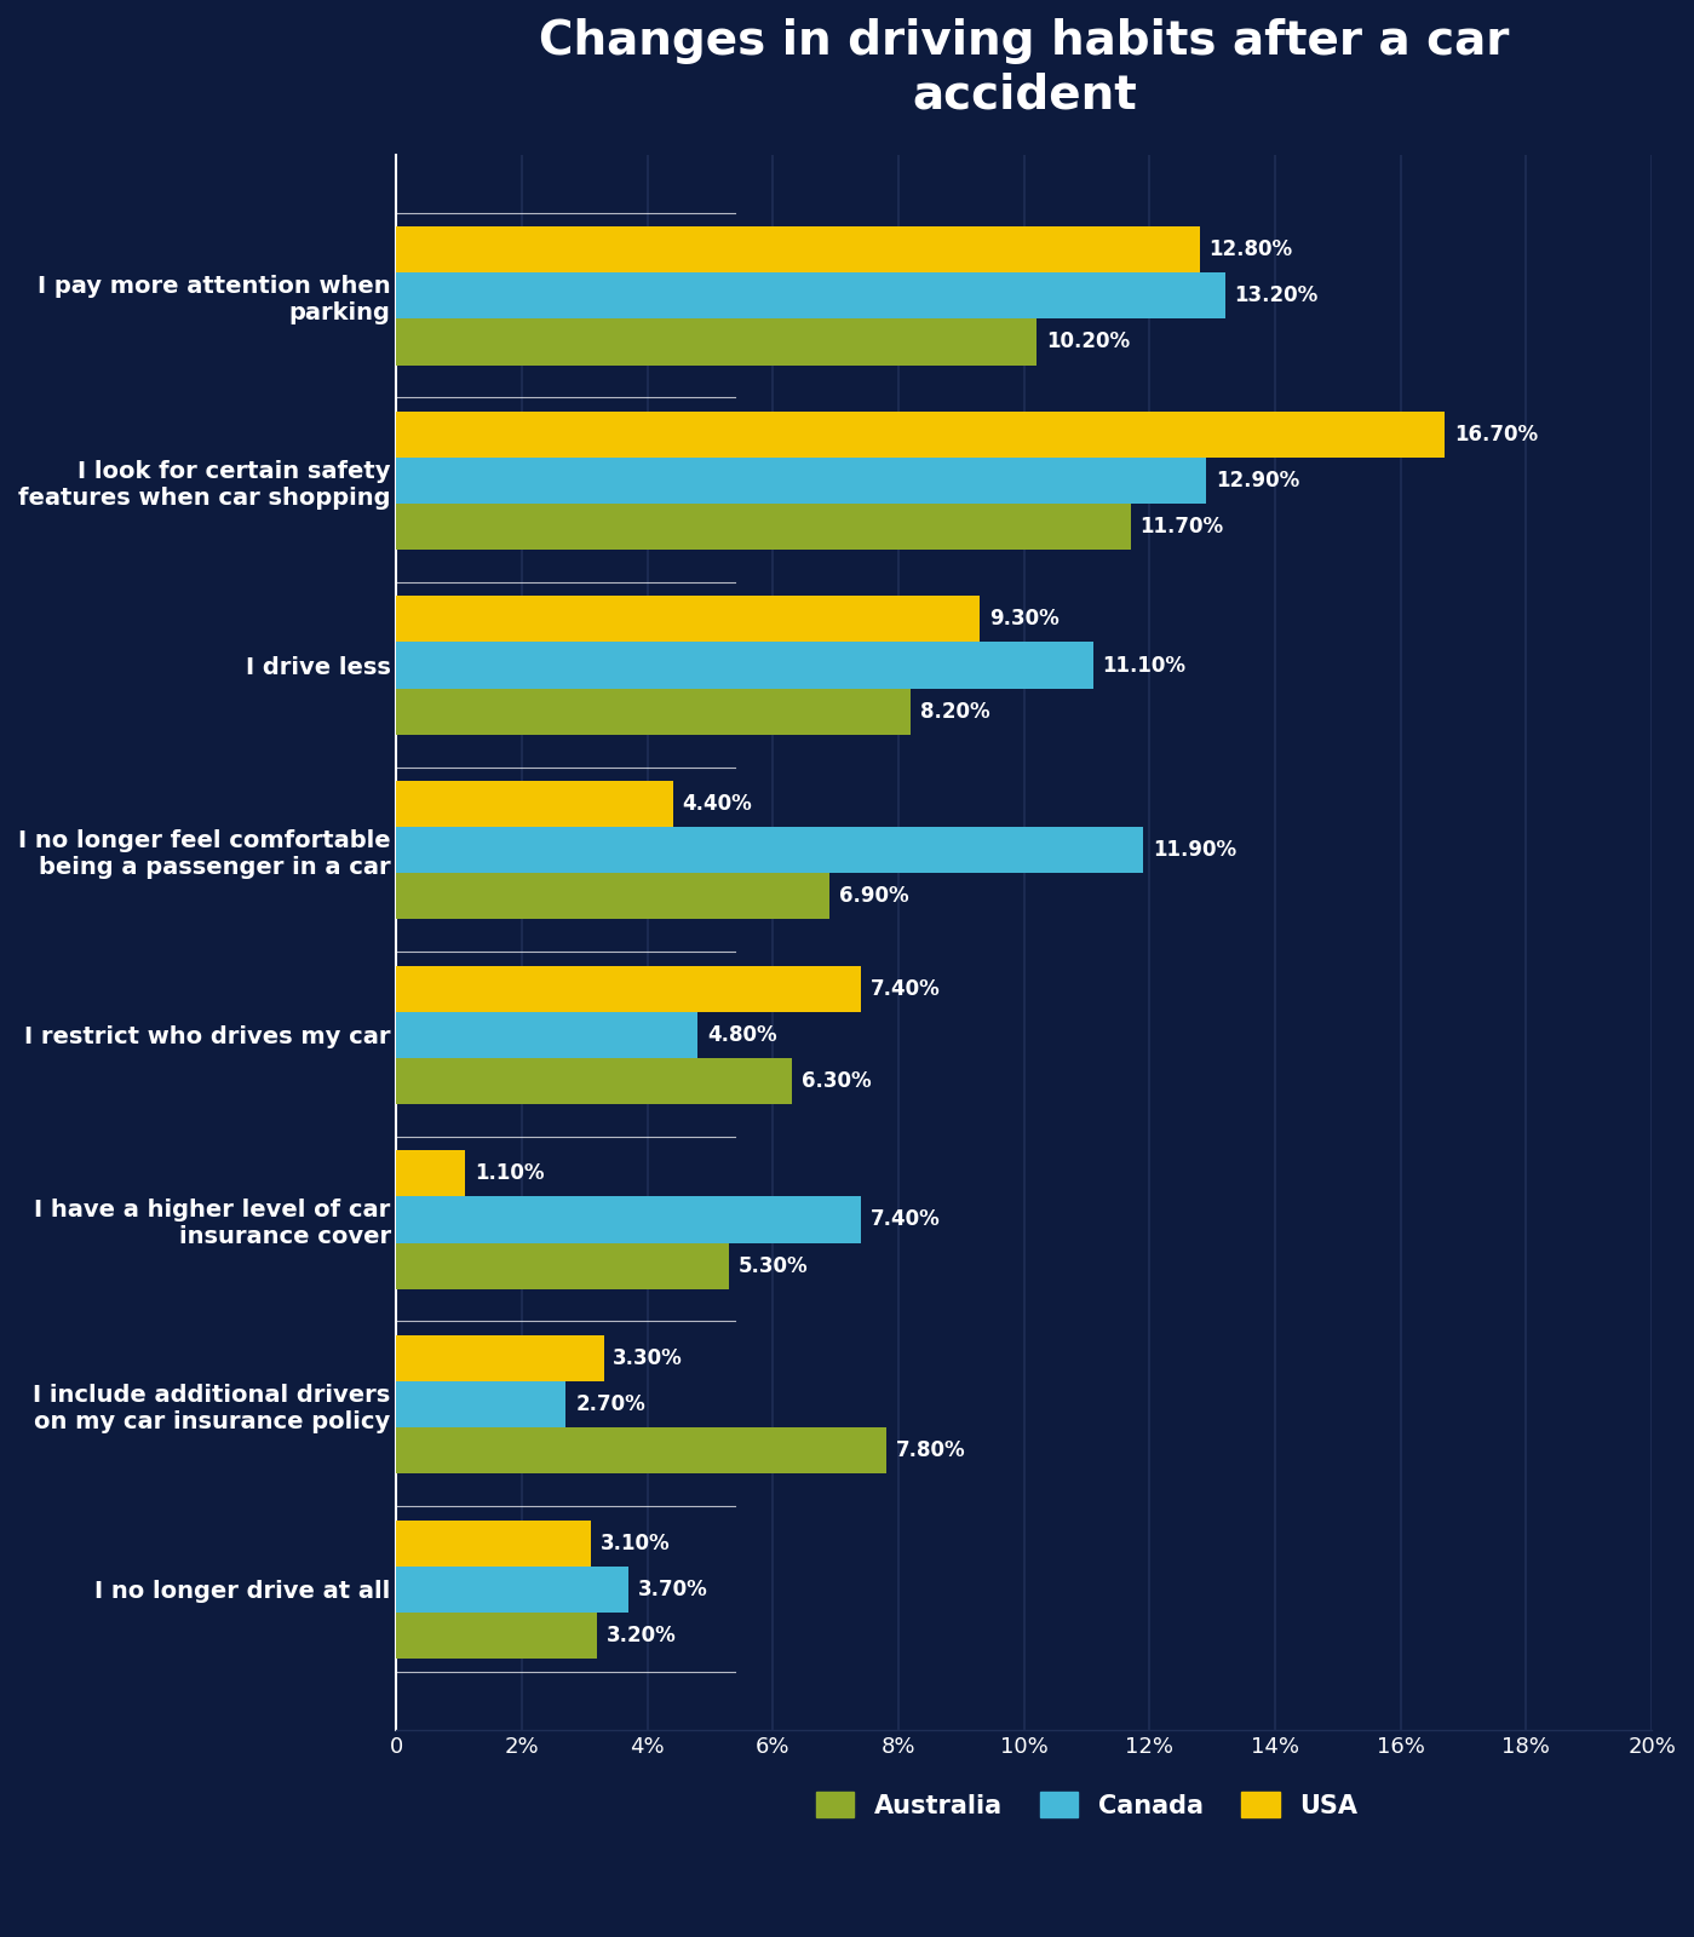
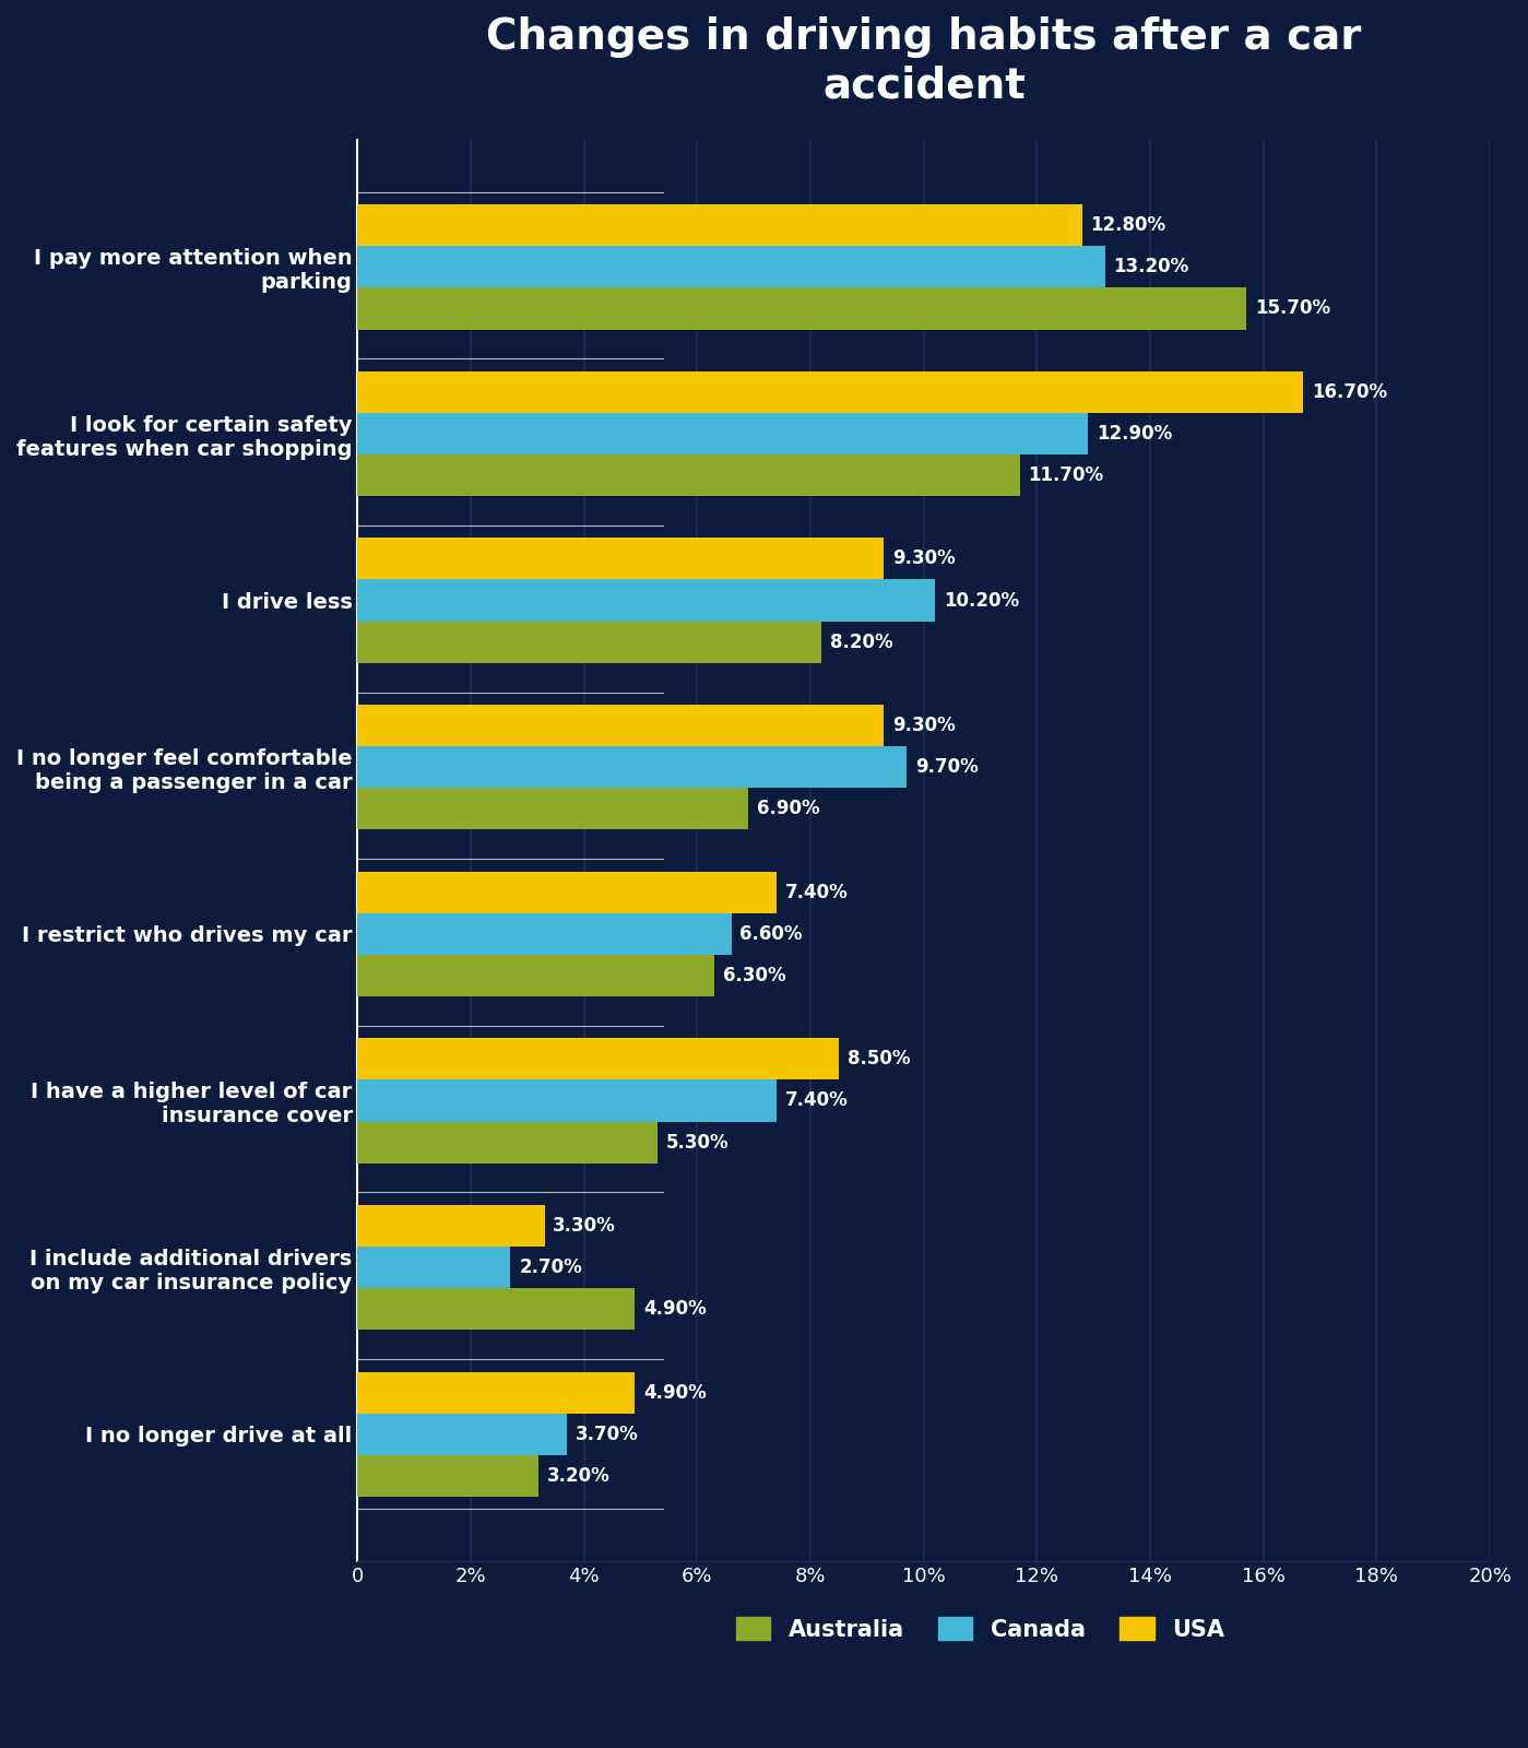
Australia/I pay more attention when parking: 10.20% -> 15.70%
Canada/I drive less: 11.10% -> 10.20%
USA/I no longer feel comfortable being a passenger in a car: 4.40% -> 9.30%
Canada/I no longer feel comfortable being a passenger in a car: 11.90% -> 9.70%
Canada/I restrict who drives my car: 4.80% -> 6.60%
USA/I have a higher level of car insurance cover: 1.10% -> 8.50%
Australia/I include additional drivers on my car insurance policy: 7.80% -> 4.90%
USA/I no longer drive at all: 3.10% -> 4.90%
